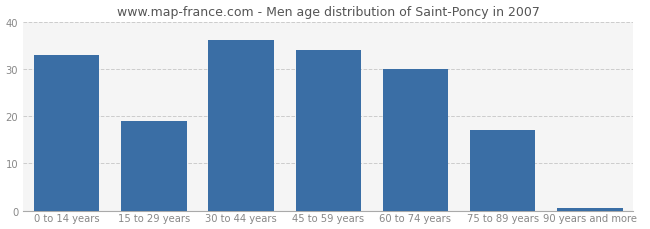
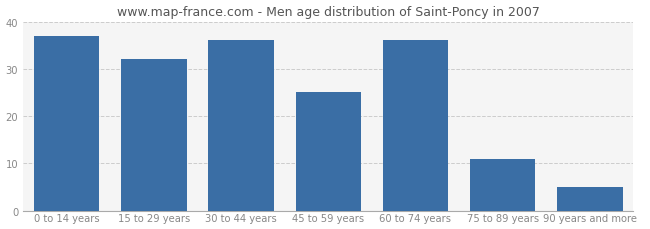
0 to 14 years: 33.0 -> 37.0
15 to 29 years: 19.0 -> 32.0
45 to 59 years: 34.0 -> 25.0
60 to 74 years: 30.0 -> 36.0
75 to 89 years: 17.0 -> 11.0
90 years and more: 0.5 -> 5.0
